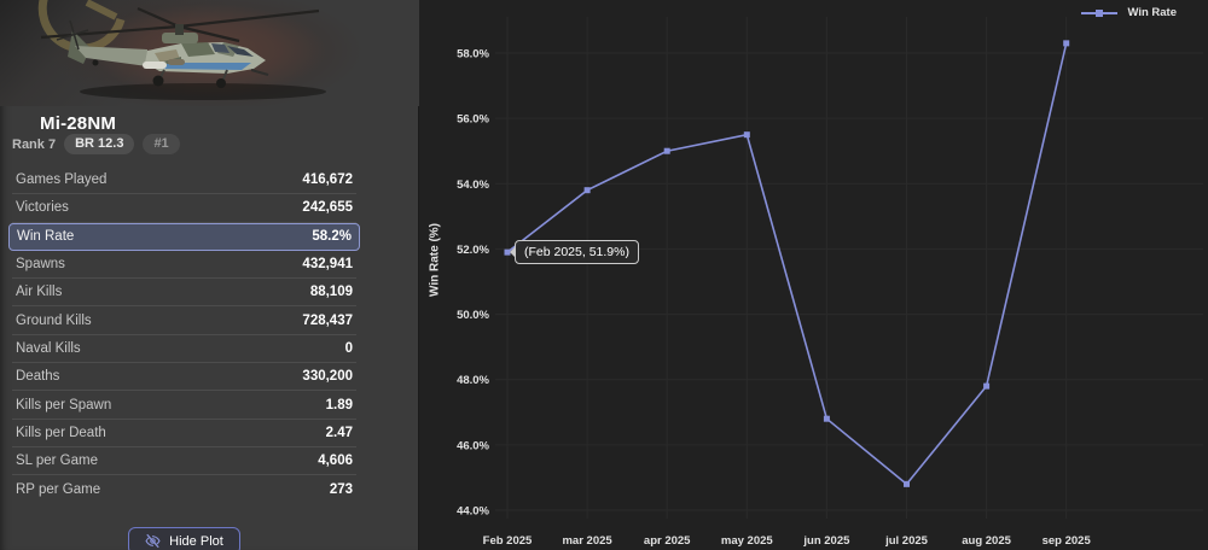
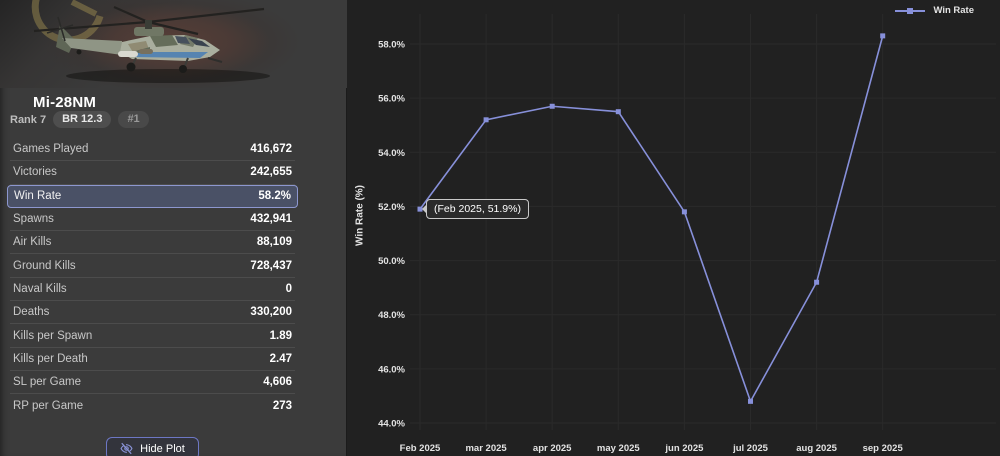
mar 2025: 53.8% -> 55.2%
apr 2025: 55.0% -> 55.7%
jun 2025: 46.8% -> 51.8%
aug 2025: 47.8% -> 49.2%
